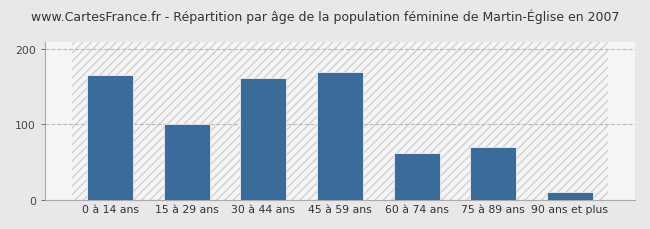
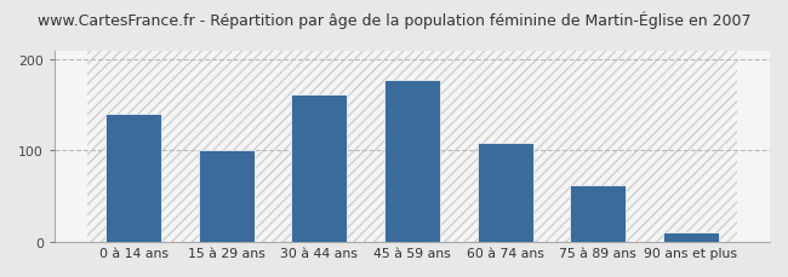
0 à 14 ans: 166 -> 140
45 à 59 ans: 170 -> 178
60 à 74 ans: 62 -> 109
75 à 89 ans: 70 -> 62
